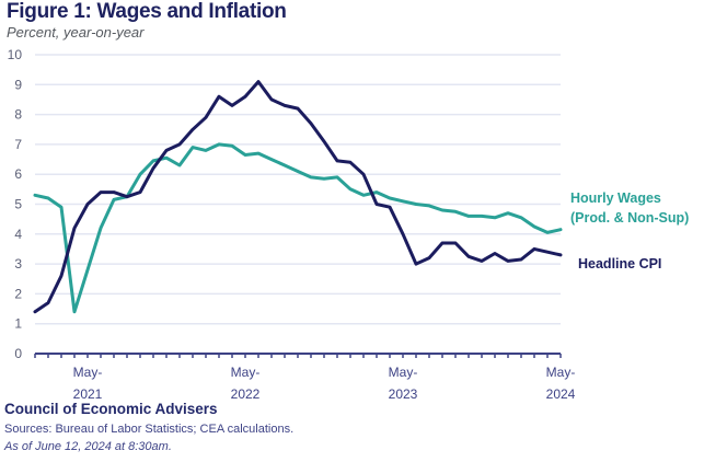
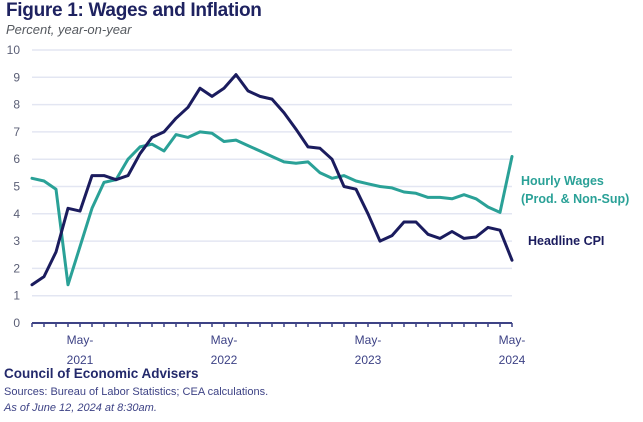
Headline CPI/May-2021: 5.0 -> 4.1
Hourly Wages (Prod. & Non-Sup)/May-2024: 4.2 -> 6.1
Headline CPI/May-2024: 3.3 -> 2.3
